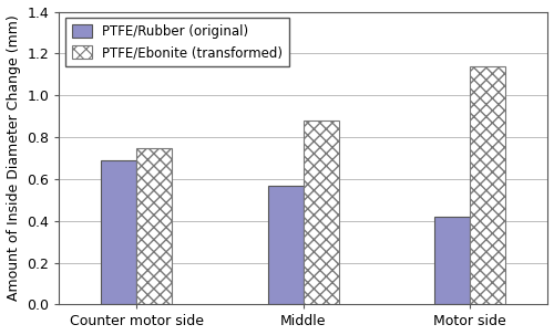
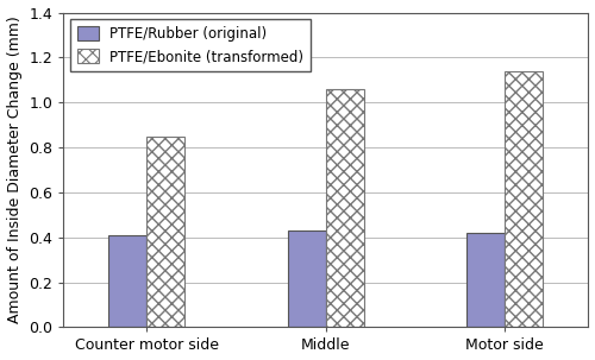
PTFE/Rubber (original)/Counter motor side: 0.69 -> 0.41
PTFE/Ebonite (transformed)/Counter motor side: 0.75 -> 0.85
PTFE/Rubber (original)/Middle: 0.57 -> 0.43
PTFE/Ebonite (transformed)/Middle: 0.88 -> 1.06
